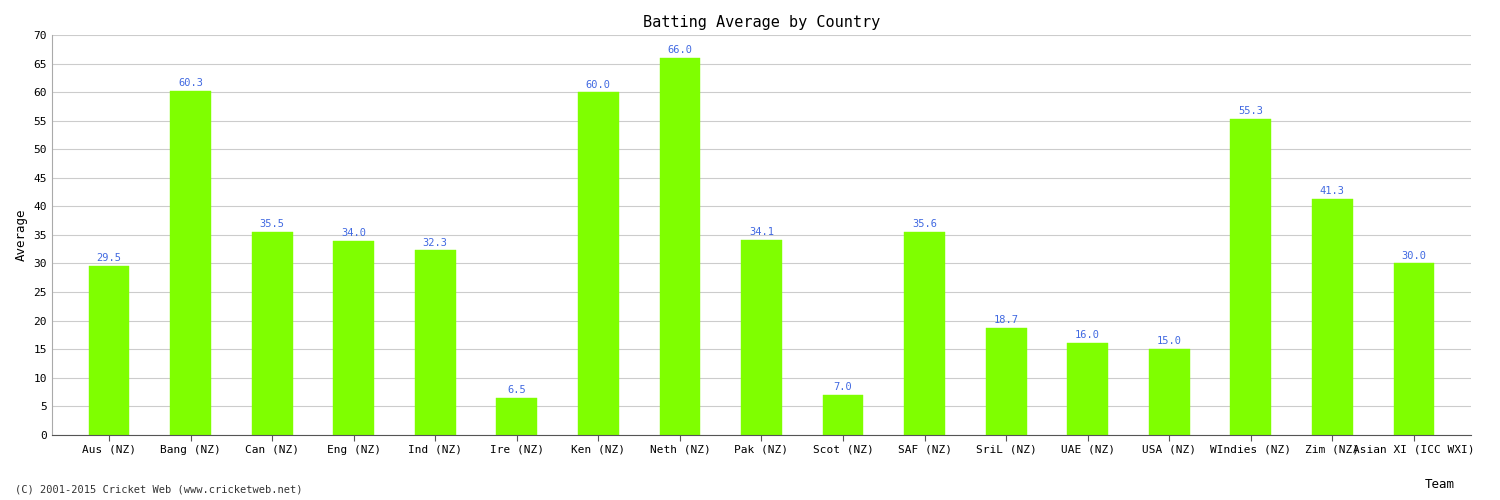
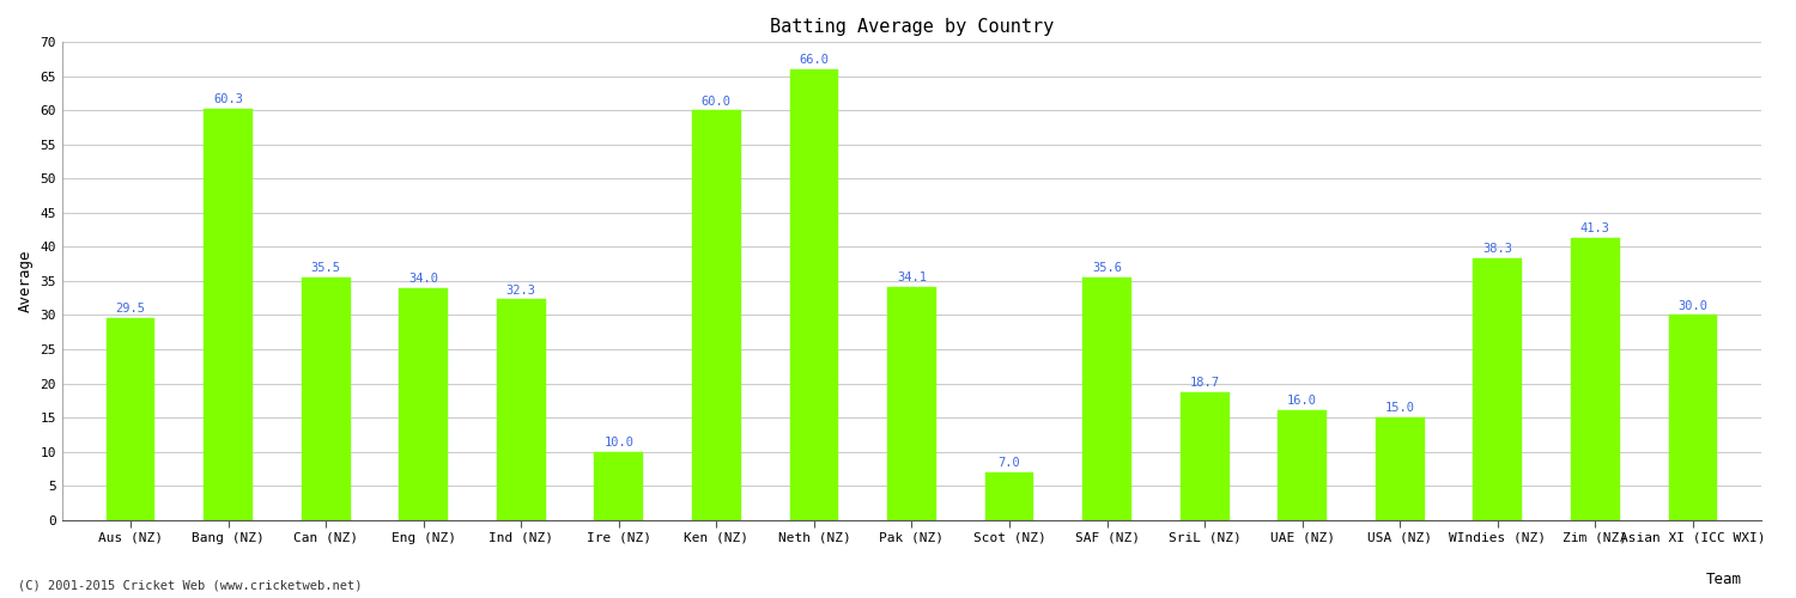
Ire (NZ): 6.5 -> 10.0
WIndies (NZ): 55.3 -> 38.3
